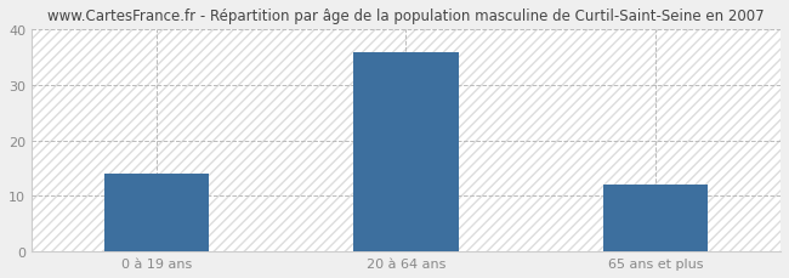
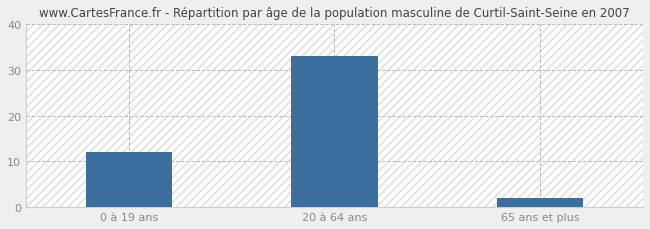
0 à 19 ans: 14 -> 12
20 à 64 ans: 36 -> 33
65 ans et plus: 12 -> 2
